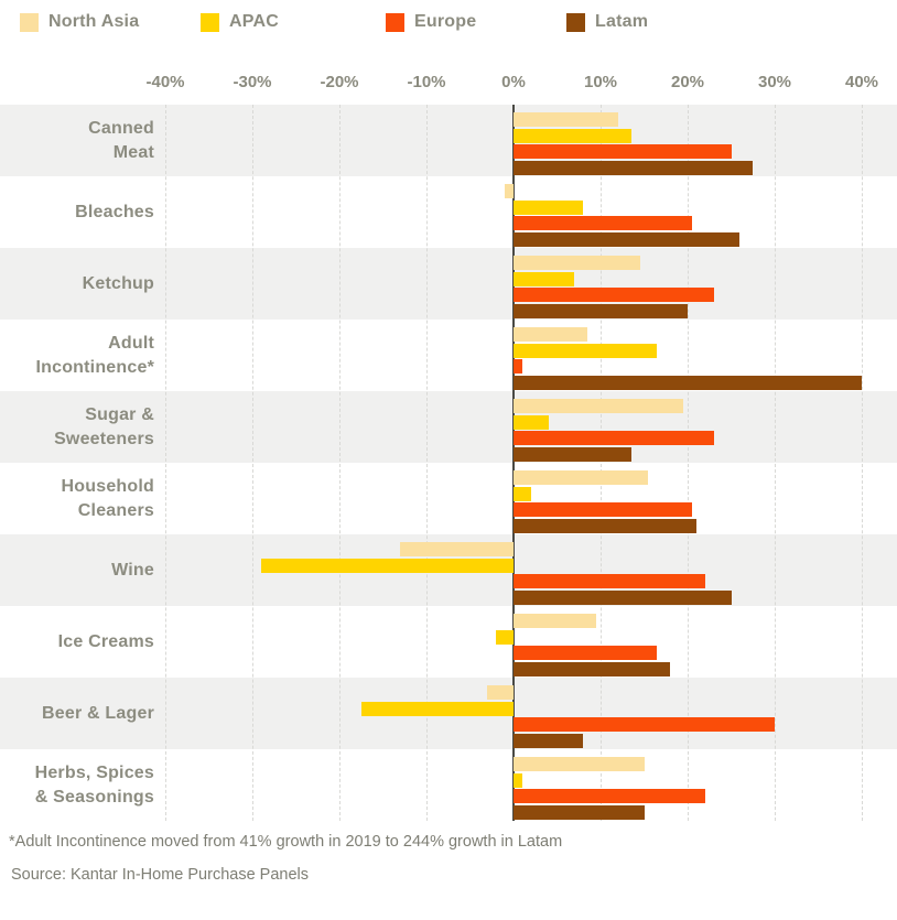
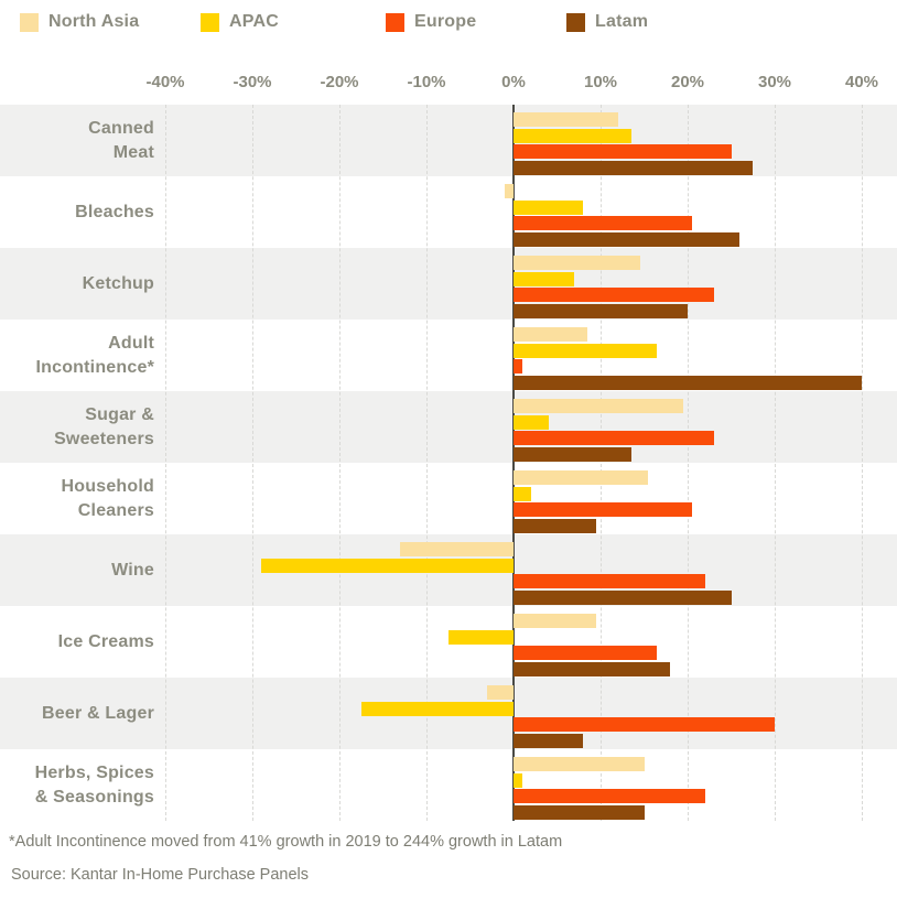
Latam/Household Cleaners: 21% -> 10%
APAC/Ice Creams: -2% -> -8%
